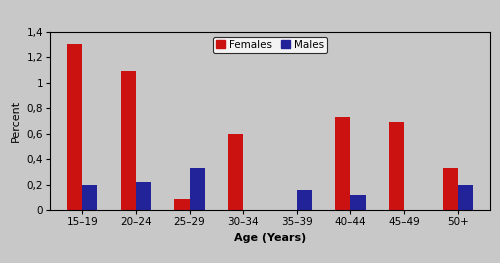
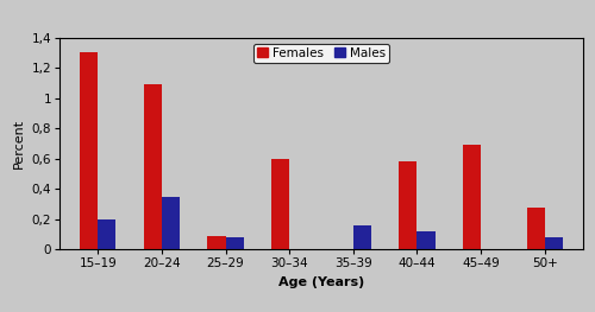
Males/20–24: 0,22 -> 0,35
Males/25–29: 0,33 -> 0,08
Females/40–44: 0,73 -> 0,58
Females/50+: 0,33 -> 0,28
Males/50+: 0,20 -> 0,08
